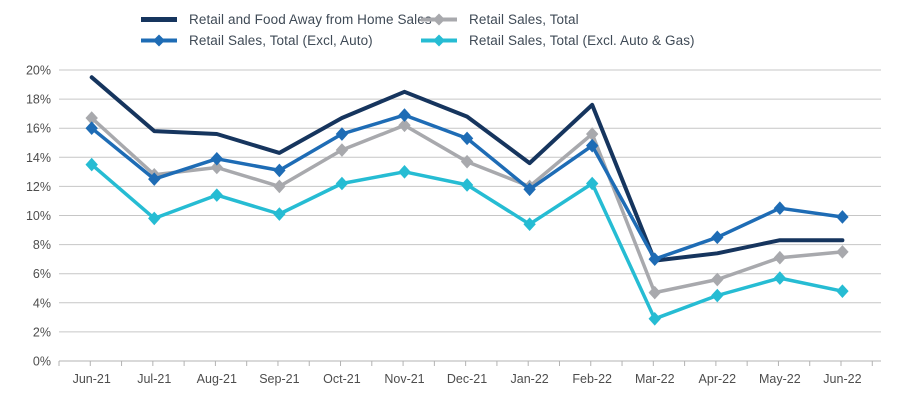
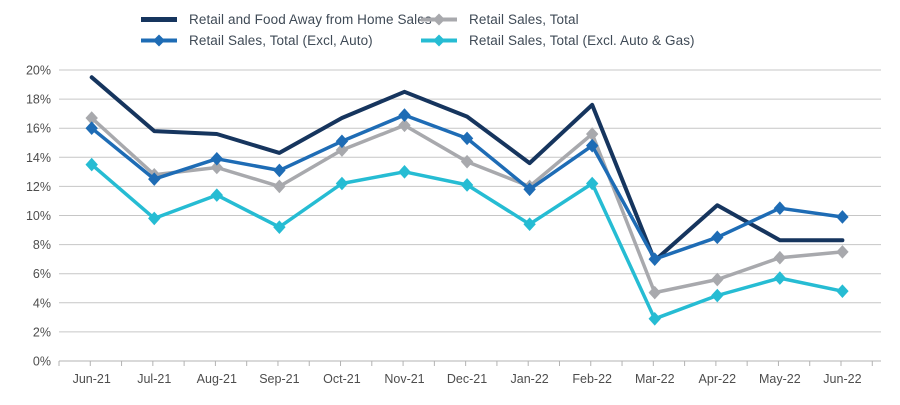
Retail Sales, Total (Excl. Auto & Gas)/Sep-21: 10.1% -> 9.2%
Retail Sales, Total (Excl, Auto)/Oct-21: 15.6% -> 15.1%
Retail and Food Away from Home Sales/Apr-22: 7.4% -> 10.7%
